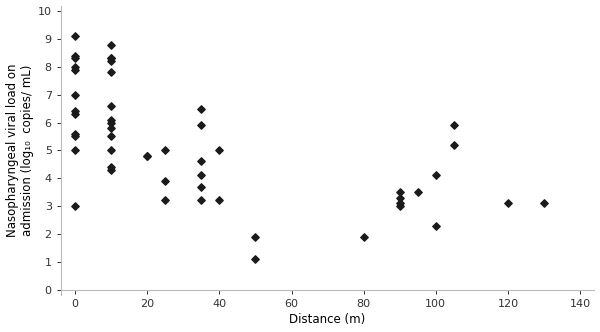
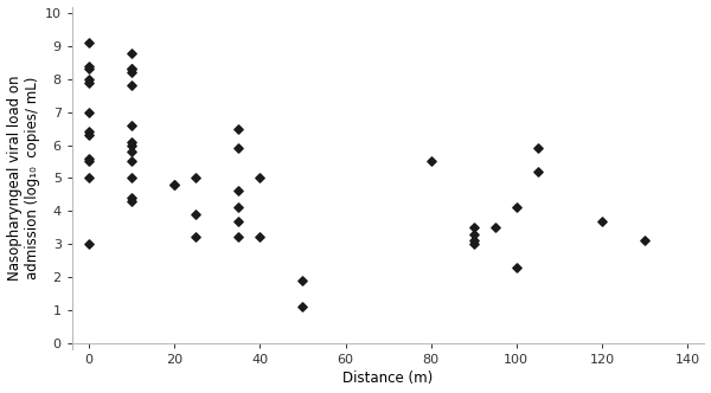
80: 1.9 -> 5.5
120: 3.1 -> 3.7
